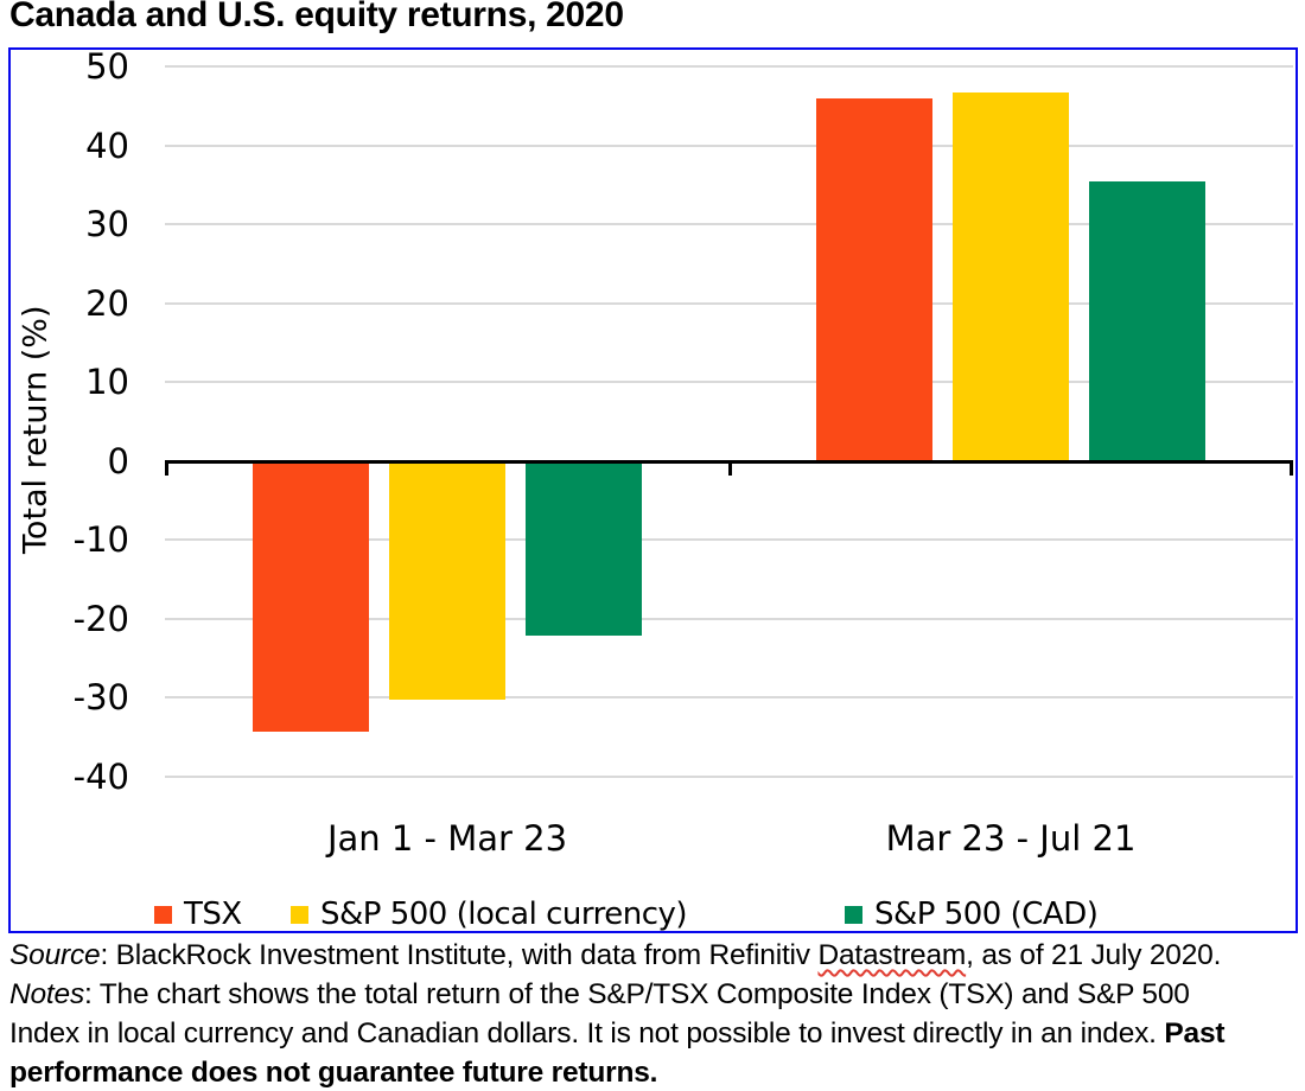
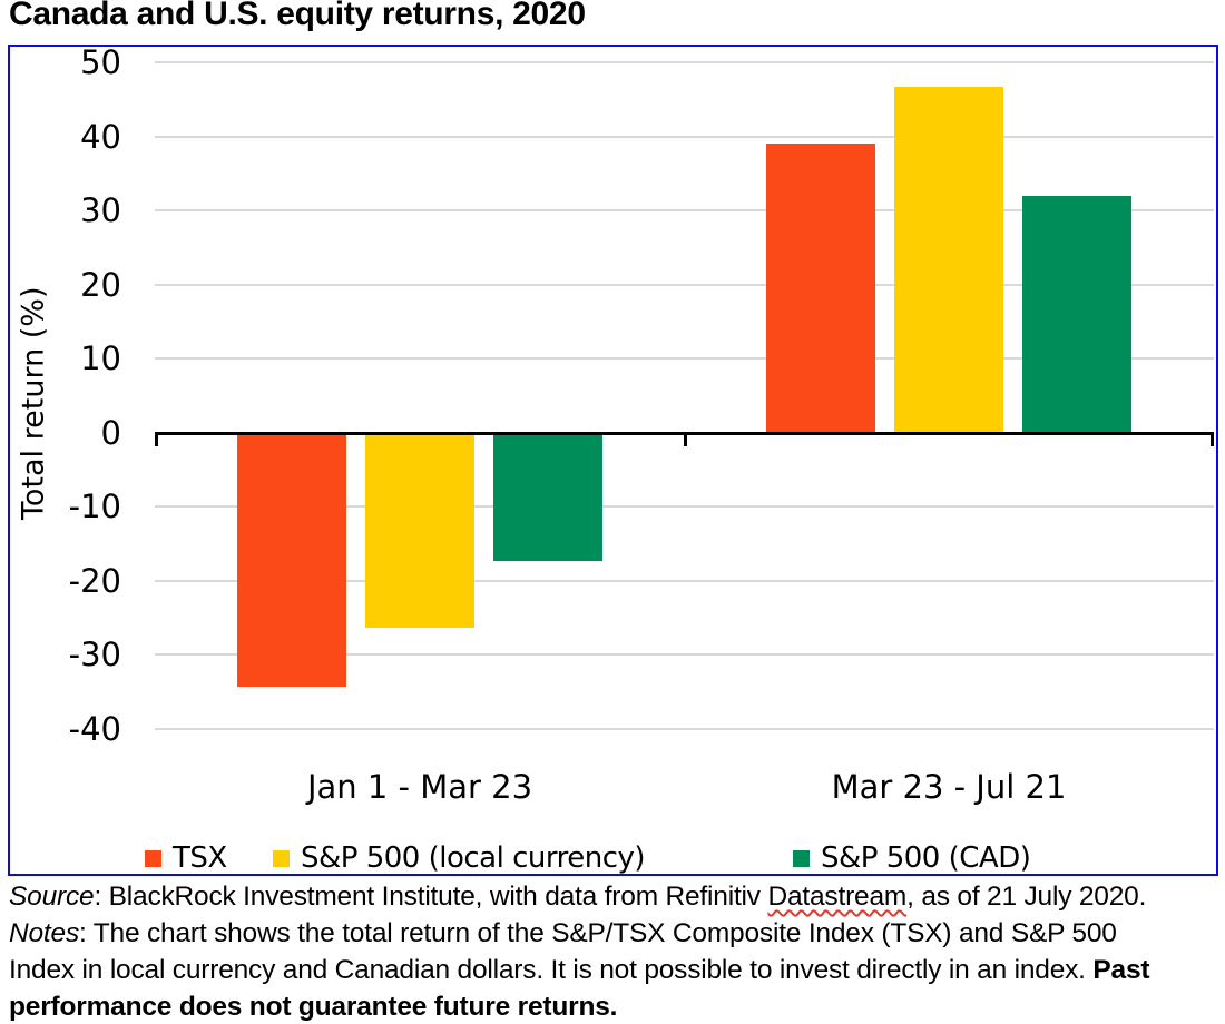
S&P 500 (local currency)/Jan 1 - Mar 23: -30 -> -26
S&P 500 (CAD)/Jan 1 - Mar 23: -22 -> -17
TSX/Mar 23 - Jul 21: 46 -> 39
S&P 500 (CAD)/Mar 23 - Jul 21: 35 -> 32
